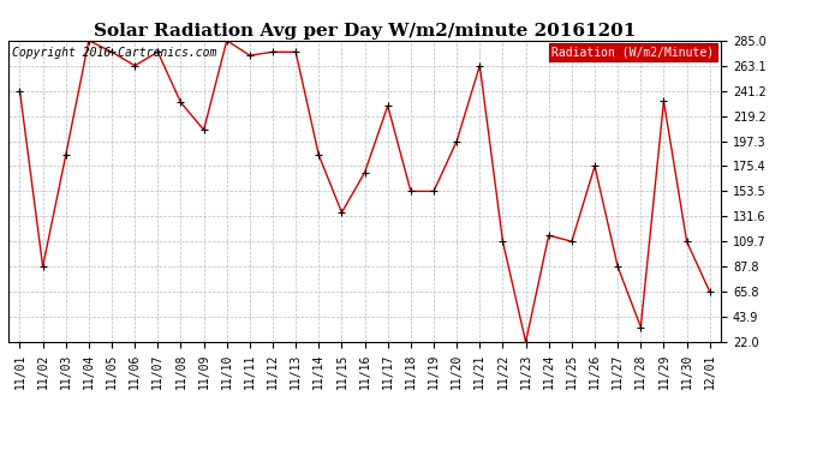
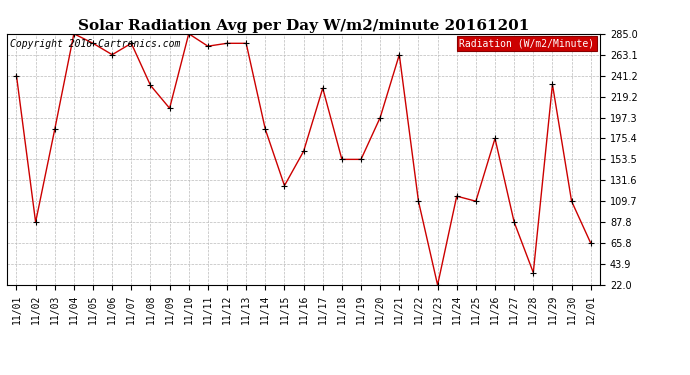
11/15: 135 -> 126
11/16: 170 -> 162
